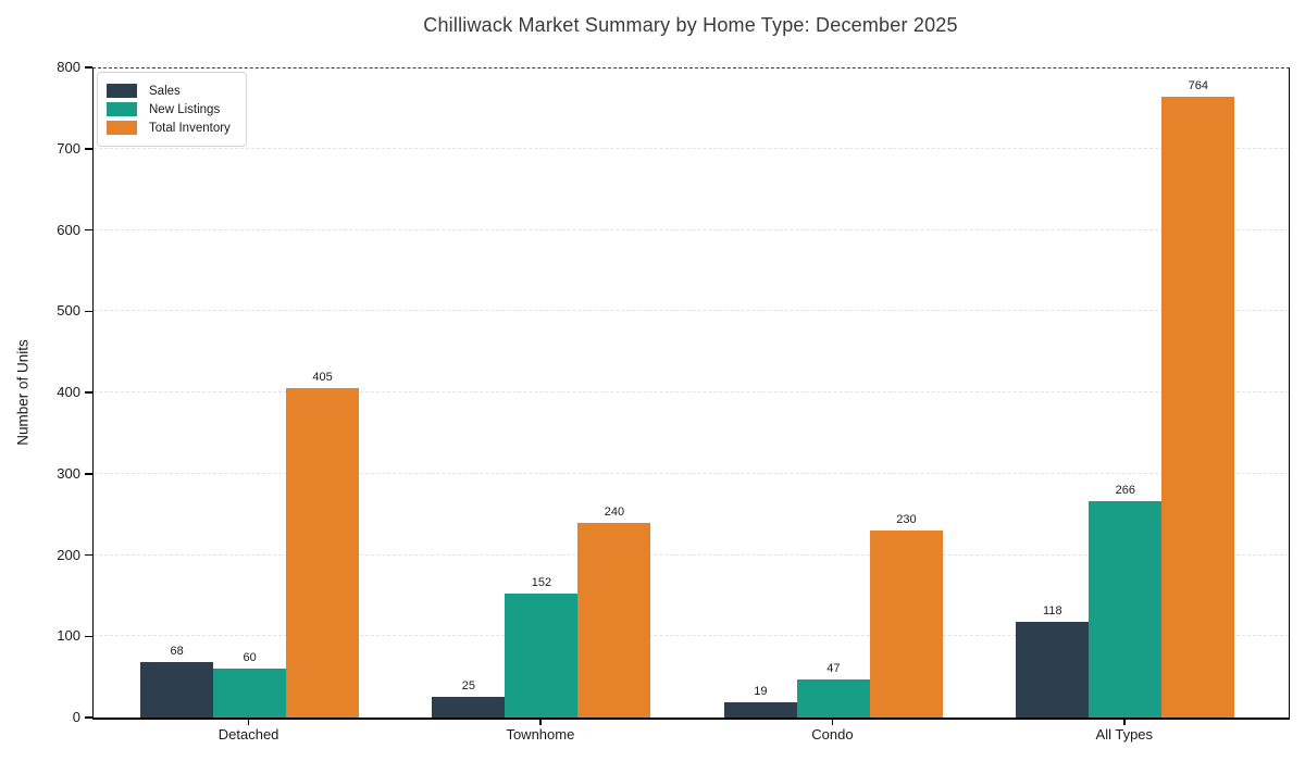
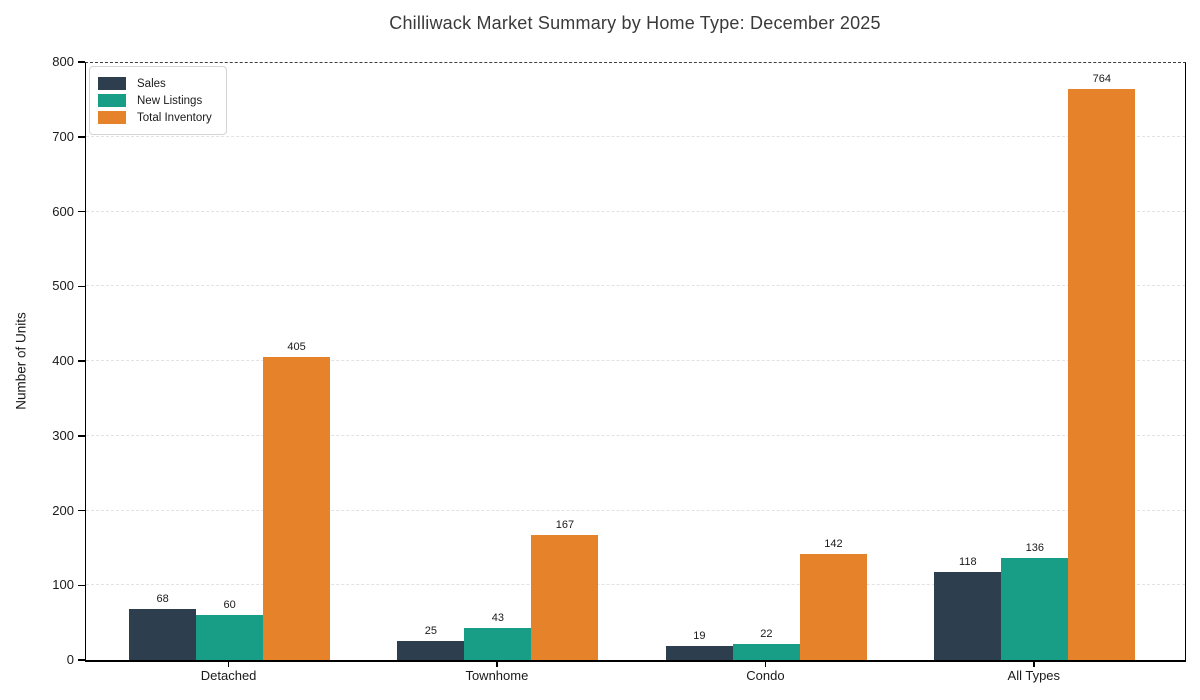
New Listings/Townhome: 152 -> 43
Total Inventory/Townhome: 240 -> 167
New Listings/Condo: 47 -> 22
Total Inventory/Condo: 230 -> 142
New Listings/All Types: 266 -> 136
